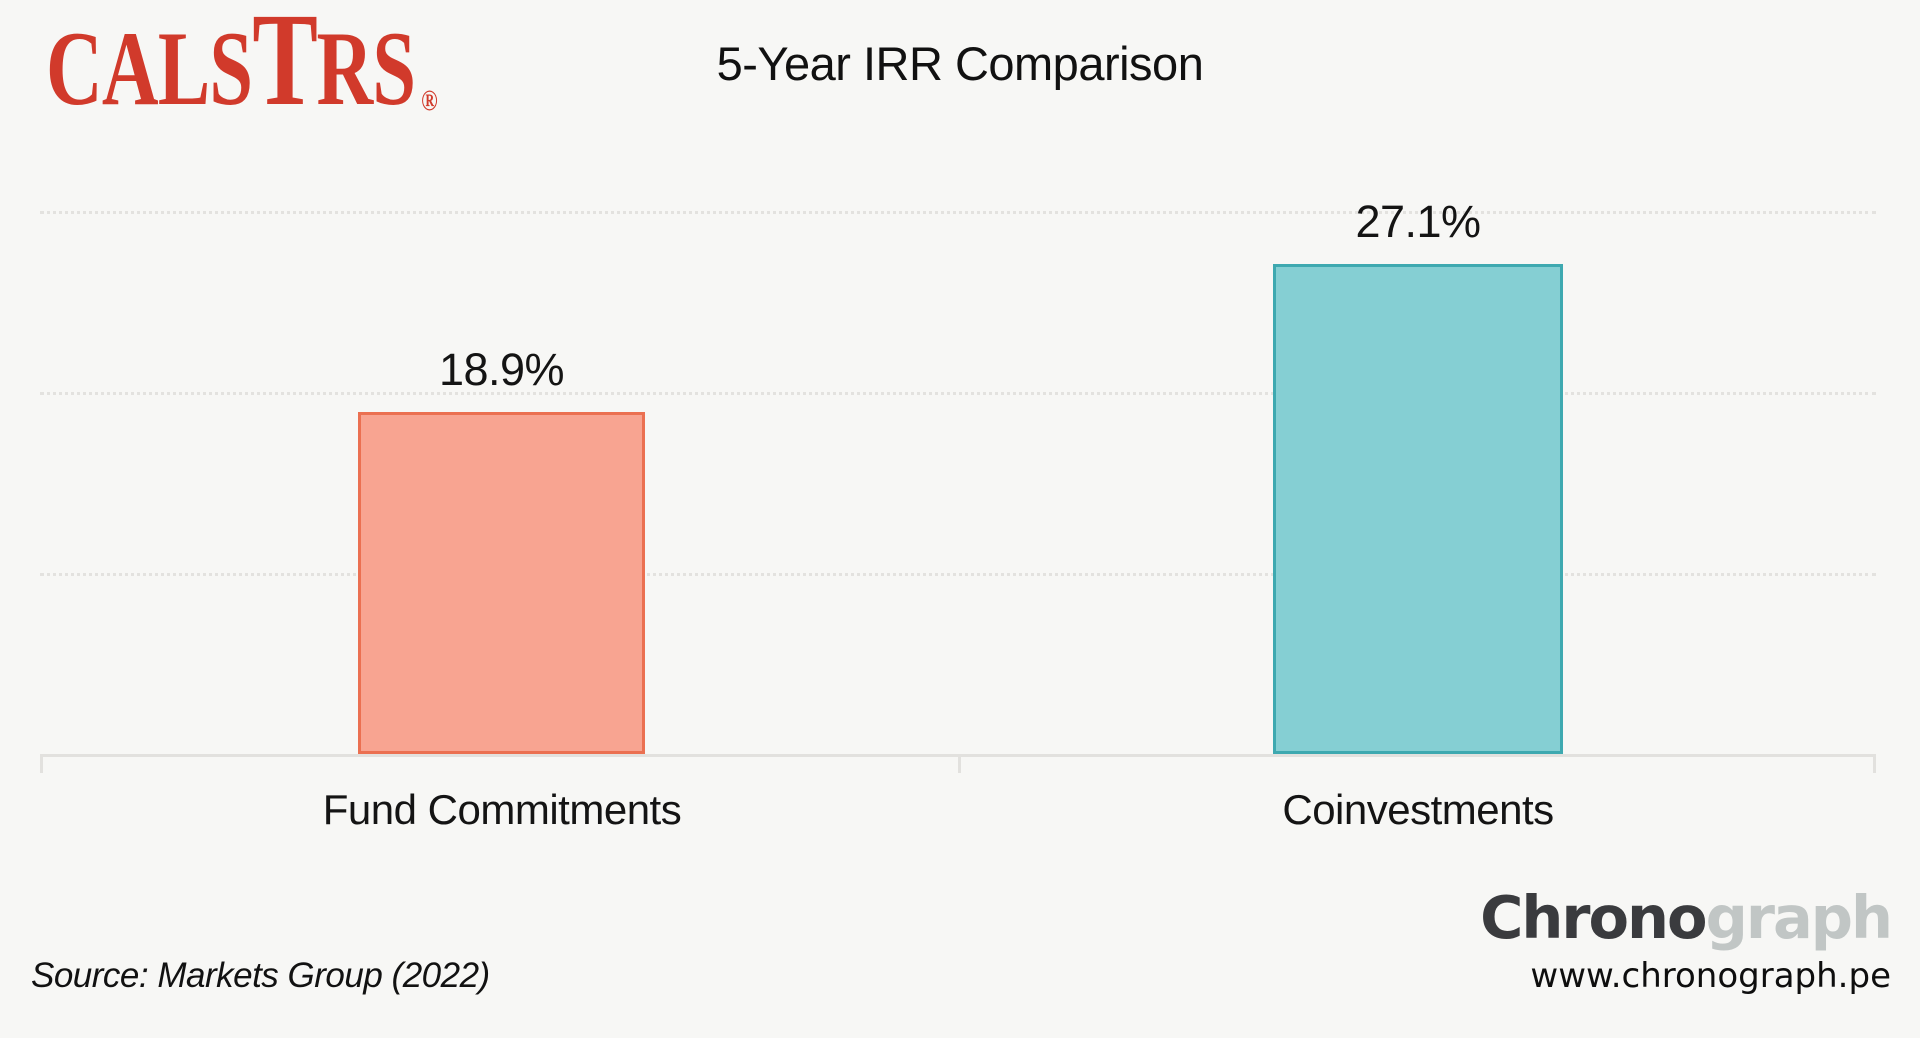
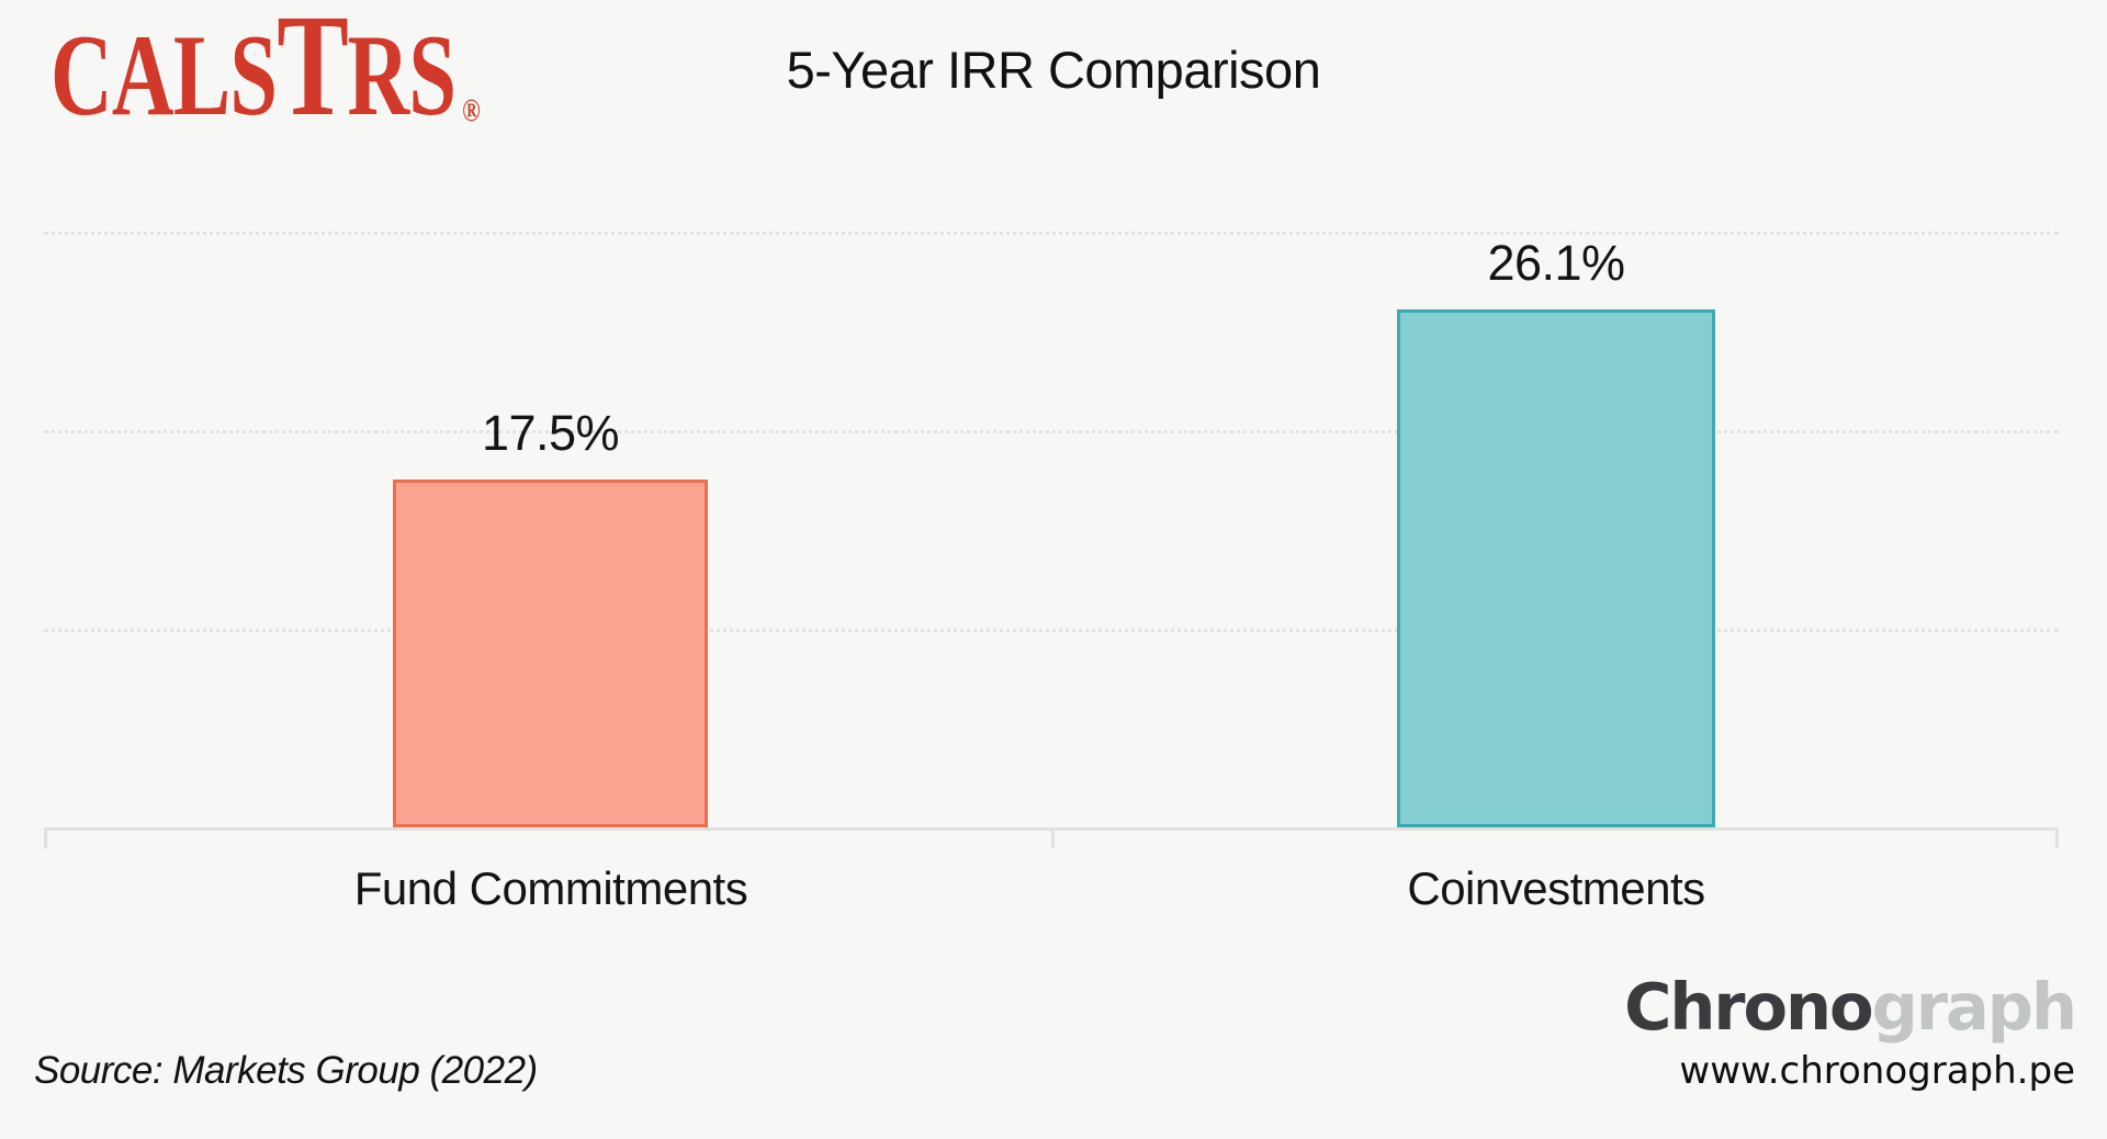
Fund Commitments: 18.9% -> 17.5%
Coinvestments: 27.1% -> 26.1%
